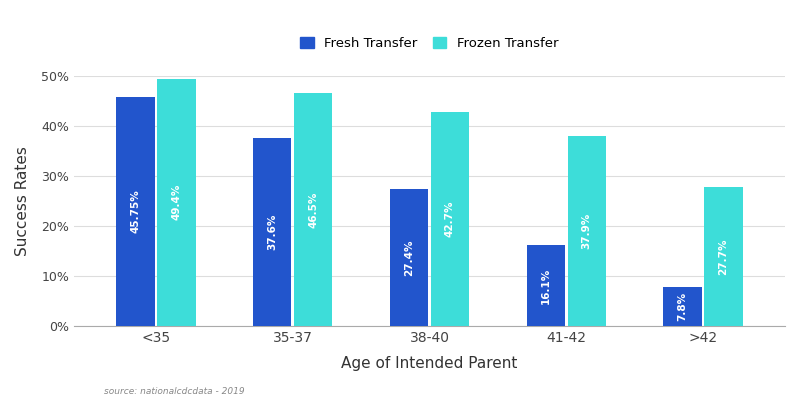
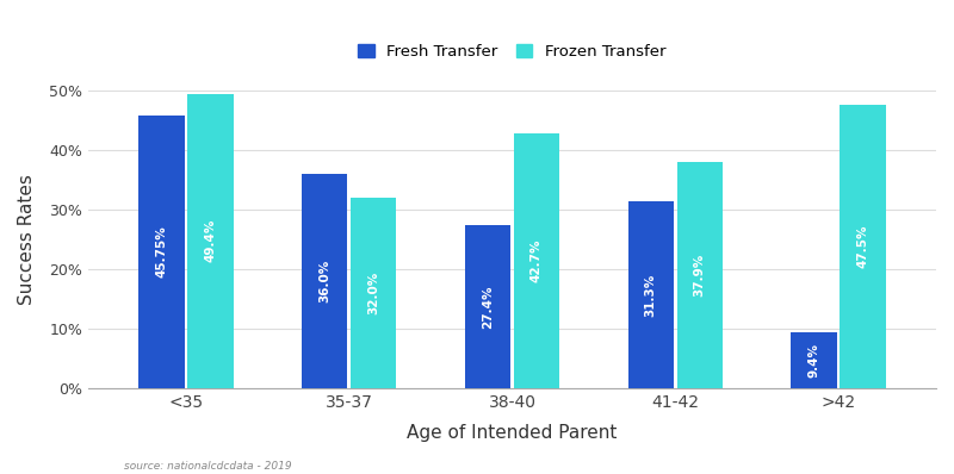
Fresh Transfer/35-37: 37.6% -> 36.0%
Frozen Transfer/35-37: 46.5% -> 32.0%
Fresh Transfer/41-42: 16.1% -> 31.3%
Fresh Transfer/>42: 7.8% -> 9.4%
Frozen Transfer/>42: 27.7% -> 47.5%
